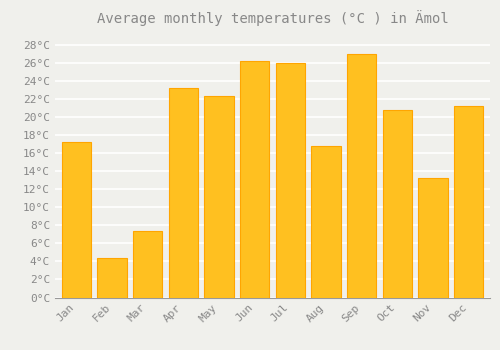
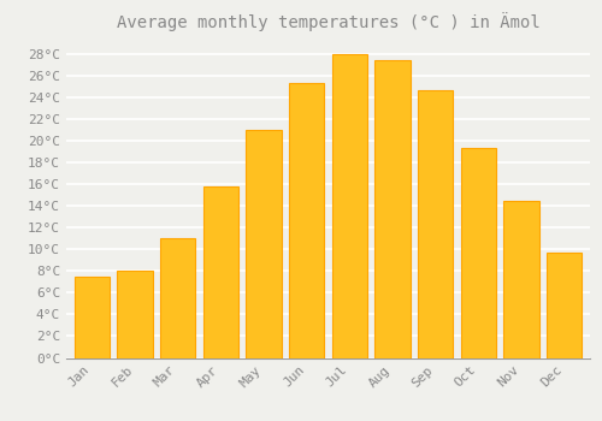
Jan: 17.2°C -> 7.5°C
Feb: 4.4°C -> 8.0°C
Mar: 7.4°C -> 11.0°C
Apr: 23.2°C -> 15.8°C
May: 22.4°C -> 21.0°C
Jun: 26.2°C -> 25.3°C
Jul: 26.0°C -> 28.0°C
Aug: 16.8°C -> 27.5°C
Sep: 27.0°C -> 24.7°C
Oct: 20.8°C -> 19.3°C
Nov: 13.2°C -> 14.5°C
Dec: 21.2°C -> 9.7°C
